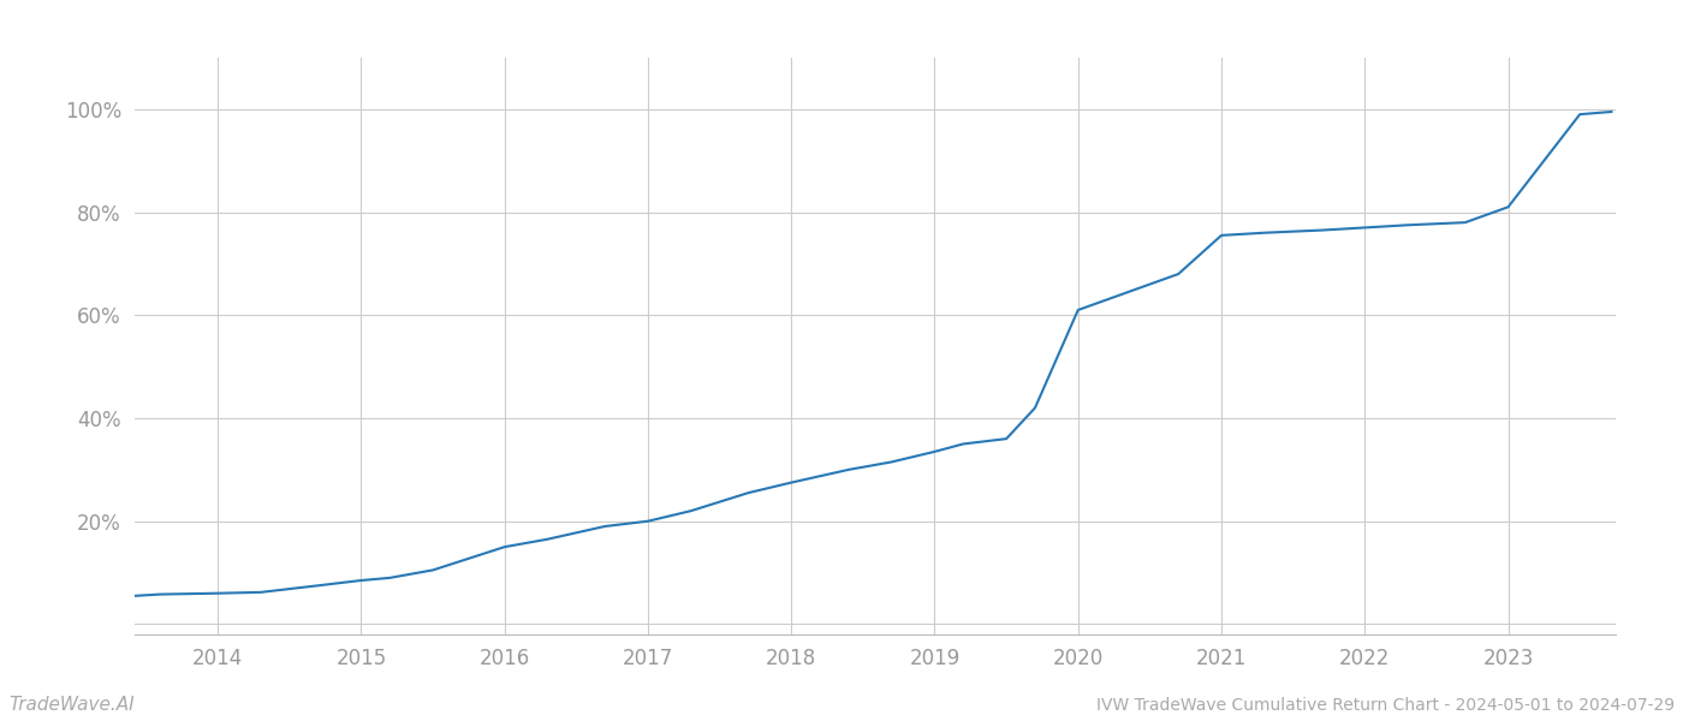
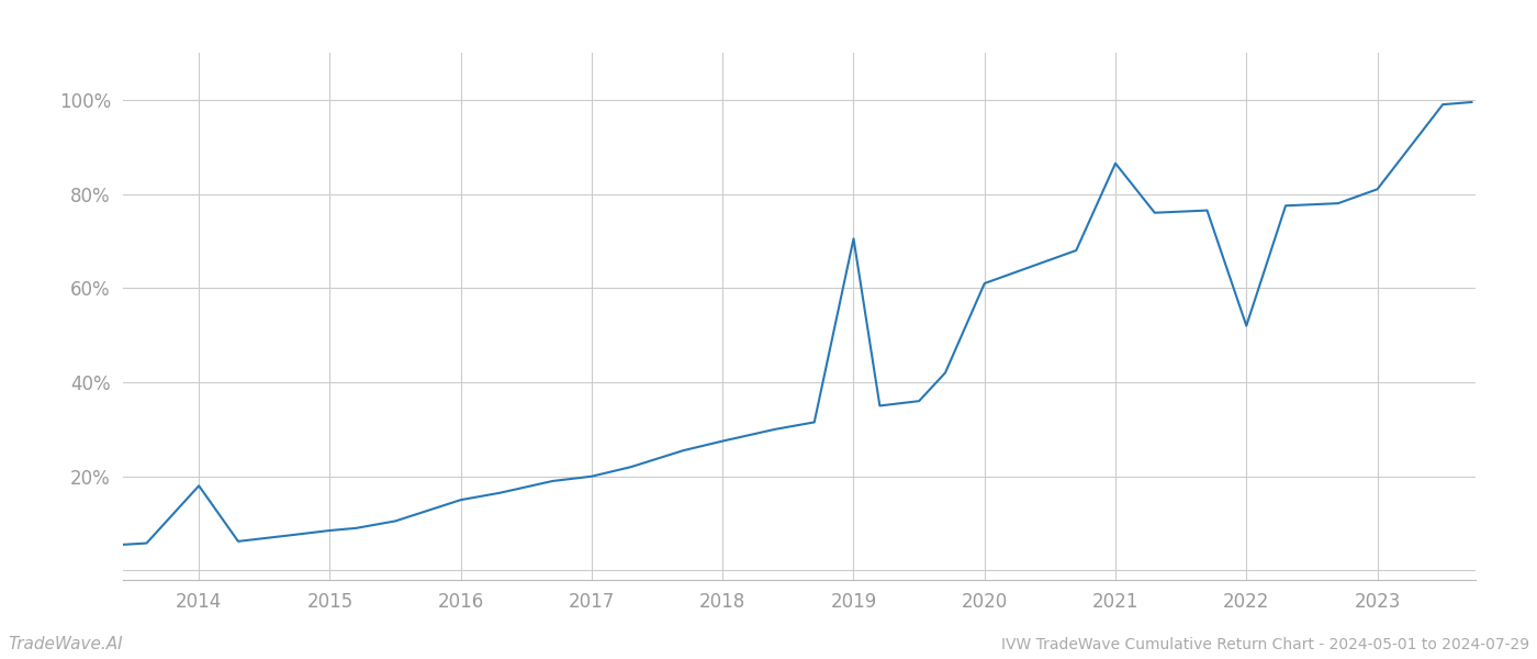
2014: 6.0% -> 18.0%
2019: 33.5% -> 70.5%
2021: 75.5% -> 86.5%
2022: 77.0% -> 52.0%
